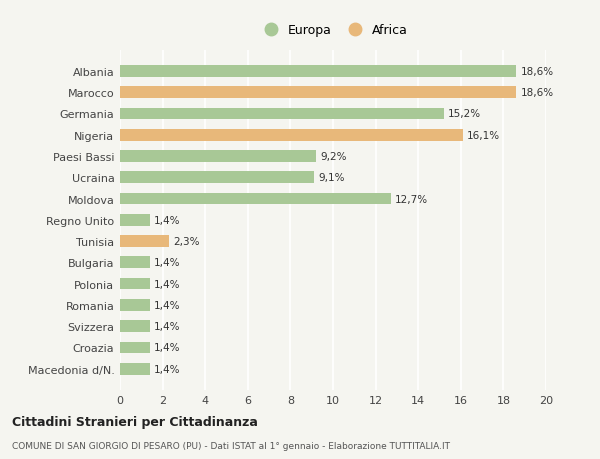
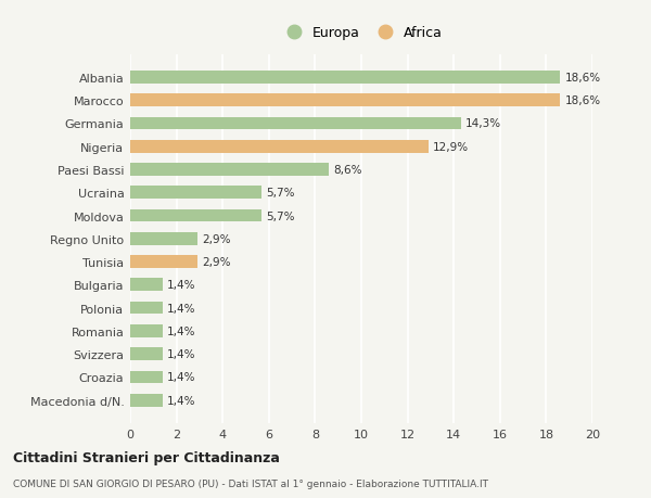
Germania: 15,2% -> 14,3%
Nigeria: 16,1% -> 12,9%
Paesi Bassi: 9,2% -> 8,6%
Ucraina: 9,1% -> 5,7%
Moldova: 12,7% -> 5,7%
Regno Unito: 1,4% -> 2,9%
Tunisia: 2,3% -> 2,9%
